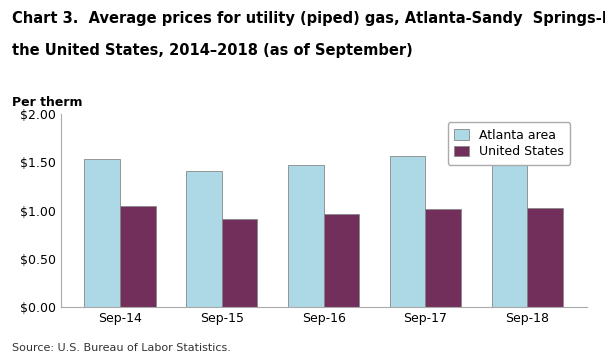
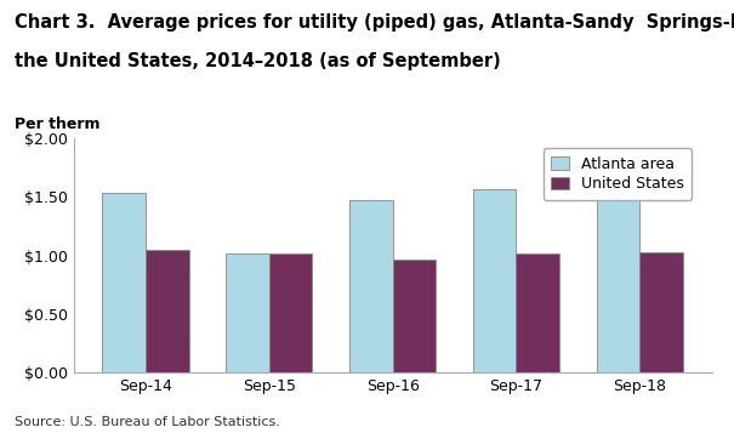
Atlanta area/Sep-15: $1.41 -> $1.02
United States/Sep-15: $0.91 -> $1.02
